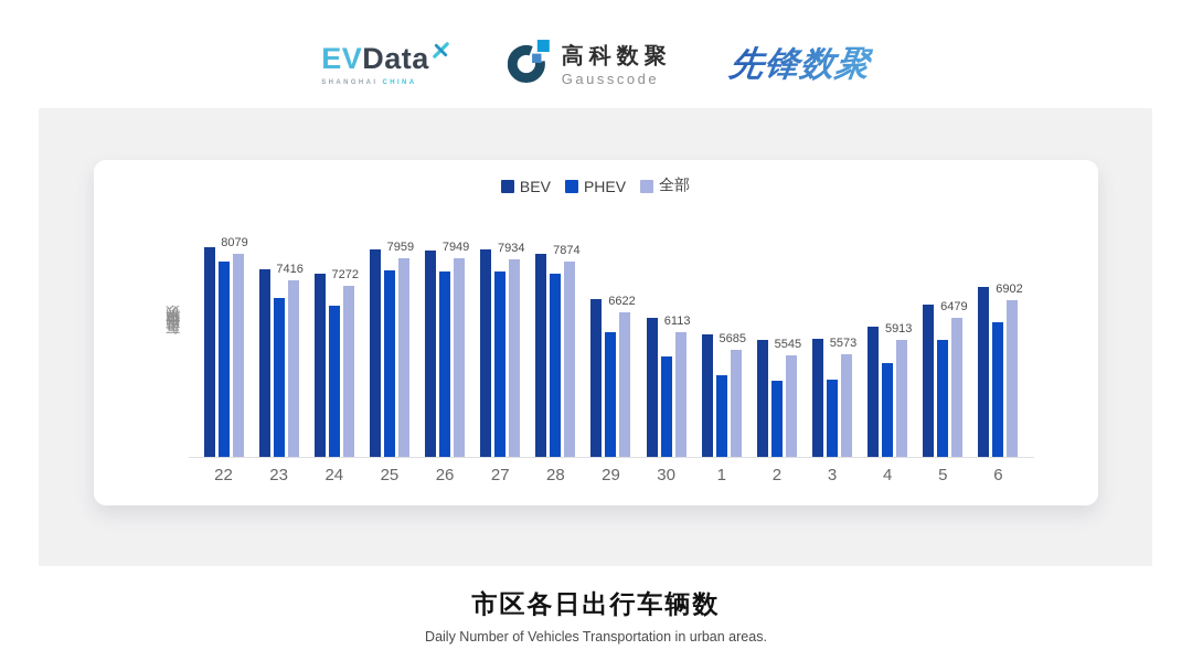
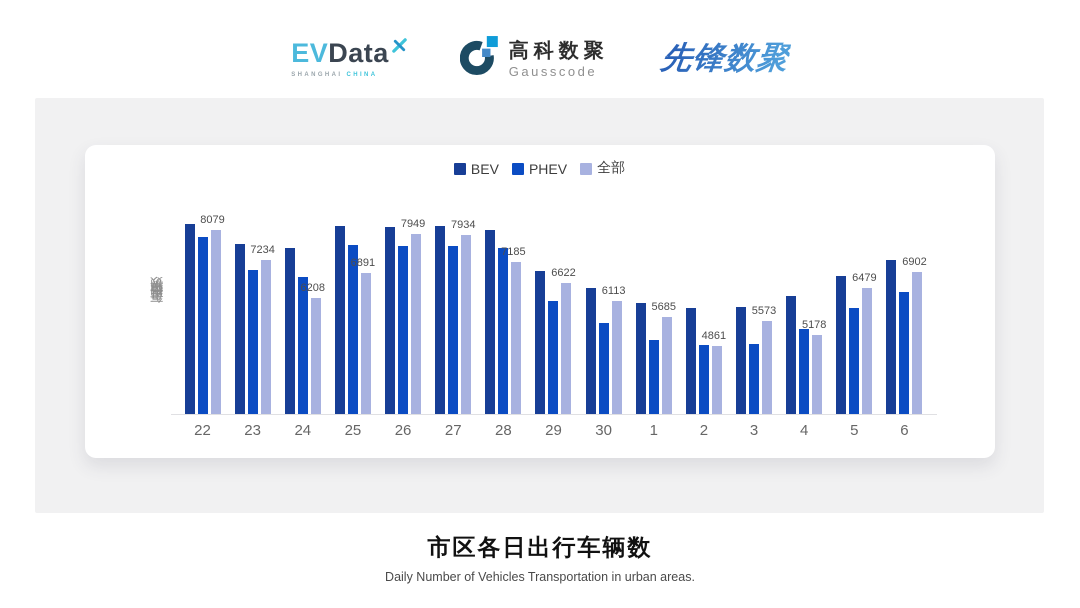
全部/23: 7416 -> 7234
全部/24: 7272 -> 6208
全部/25: 7959 -> 6891
全部/28: 7874 -> 7185
全部/2: 5545 -> 4861
全部/4: 5913 -> 5178
